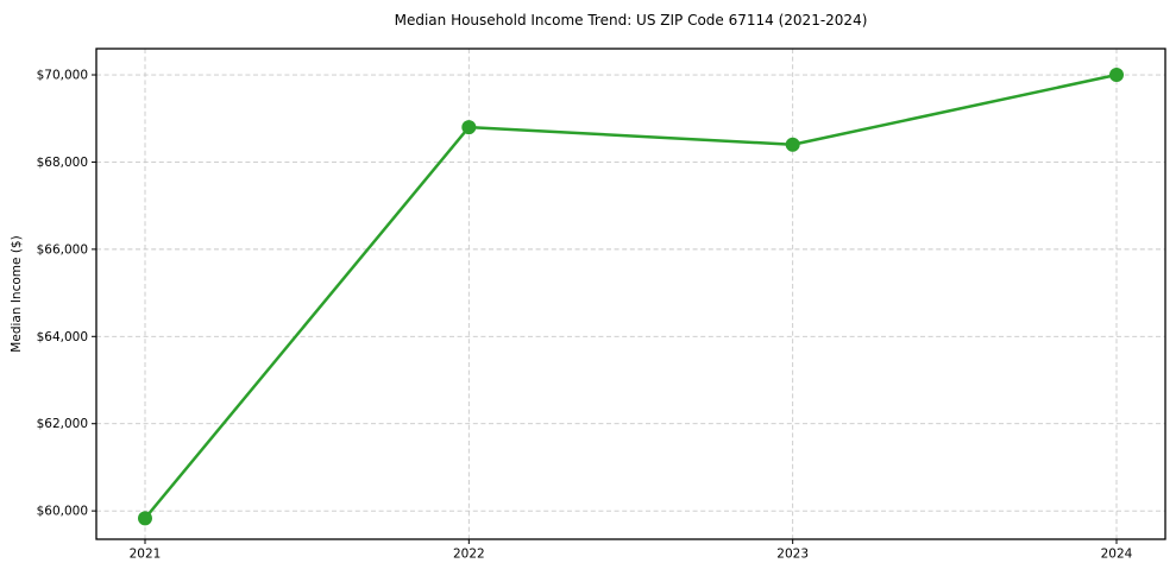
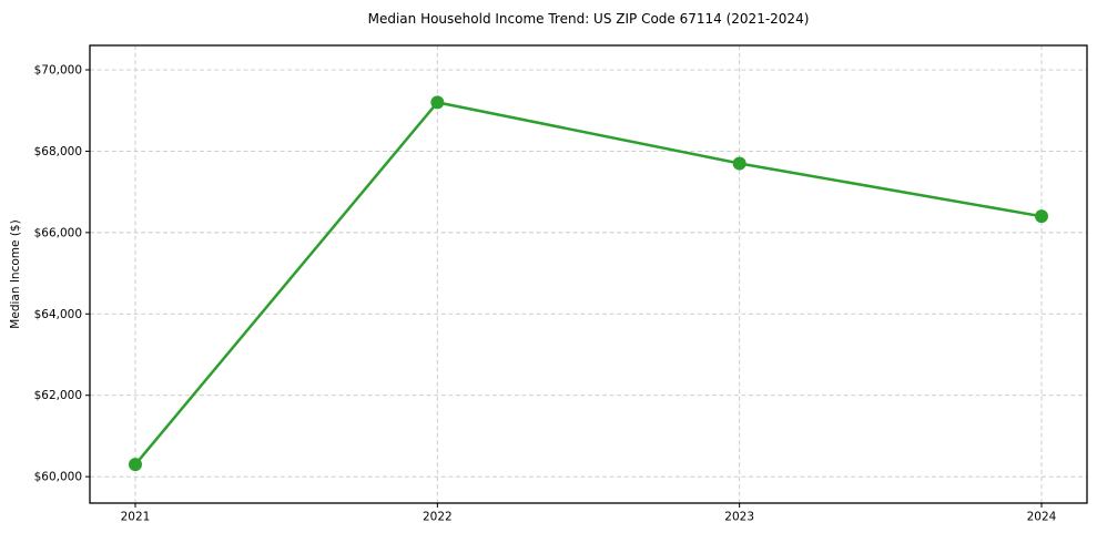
2021: $59800 -> $60300
2022: $68800 -> $69200
2023: $68400 -> $67700
2024: $70000 -> $66400
